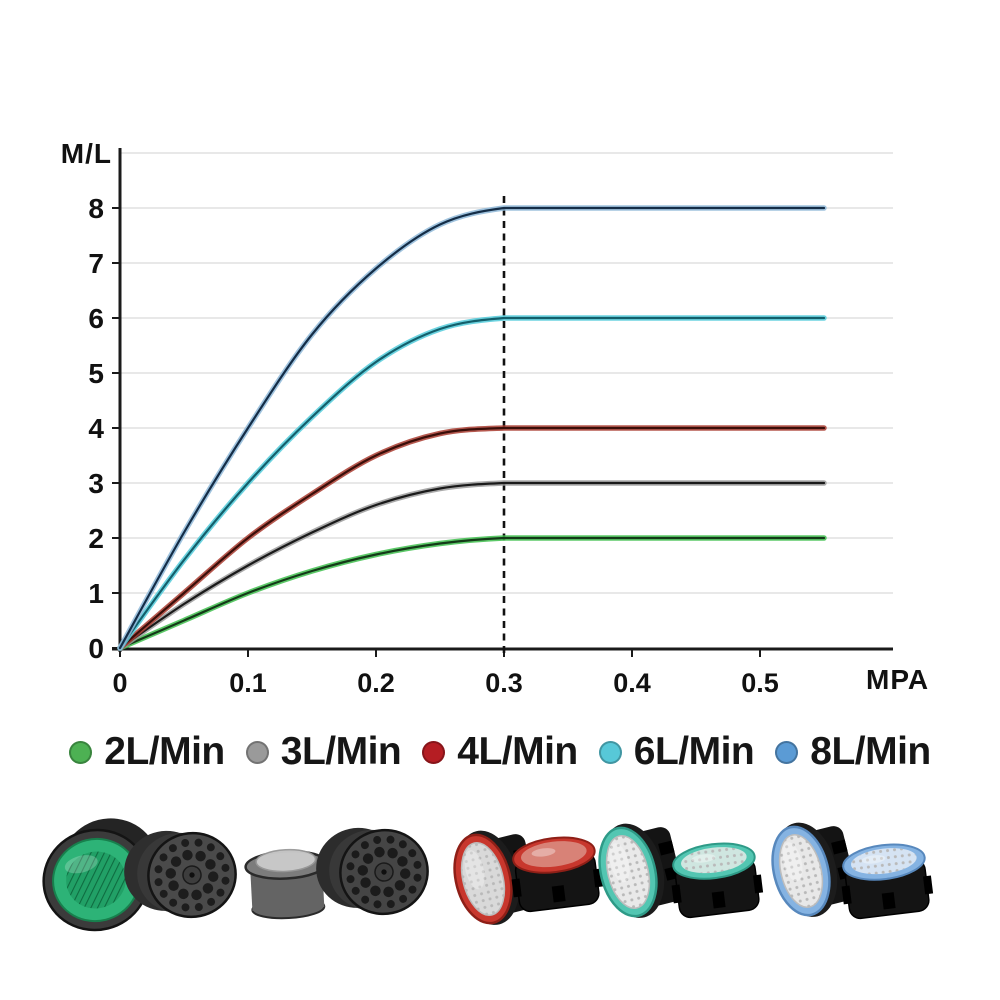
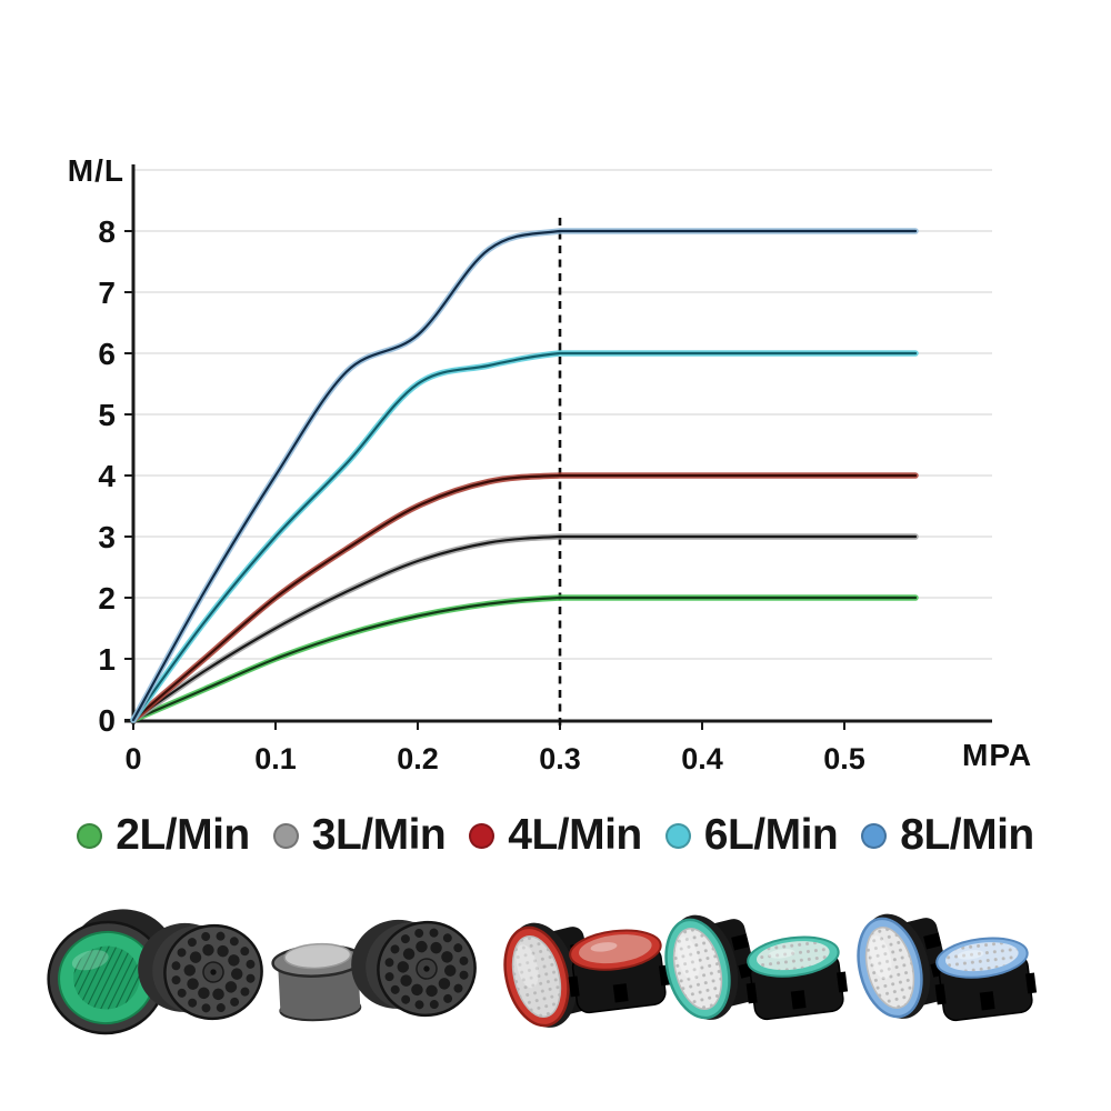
6L/Min/0.2: 5.2 -> 5.5
8L/Min/0.2: 6.9 -> 6.3
